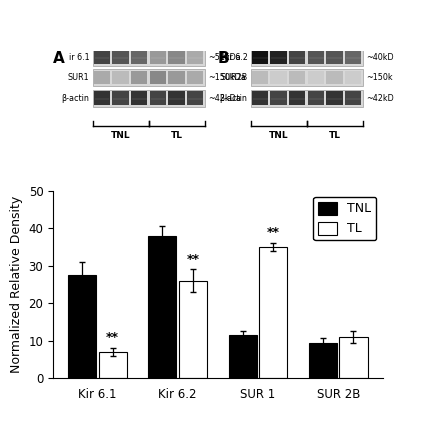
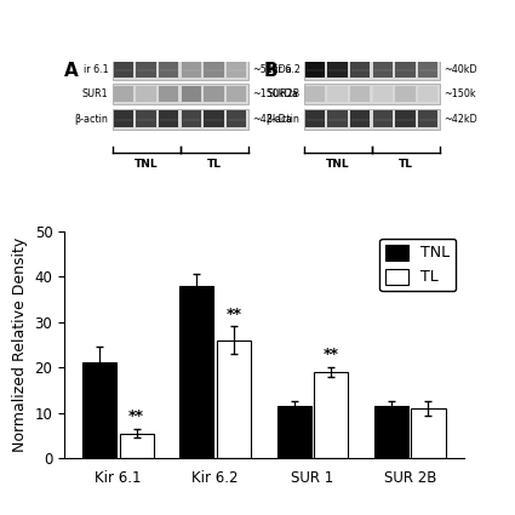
TNL/Kir 6.1: 27.5 -> 21.0
TL/Kir 6.1: 7.0 -> 5.5
TL/SUR 1: 35.0 -> 19.0
TNL/SUR 2B: 9.5 -> 11.5
